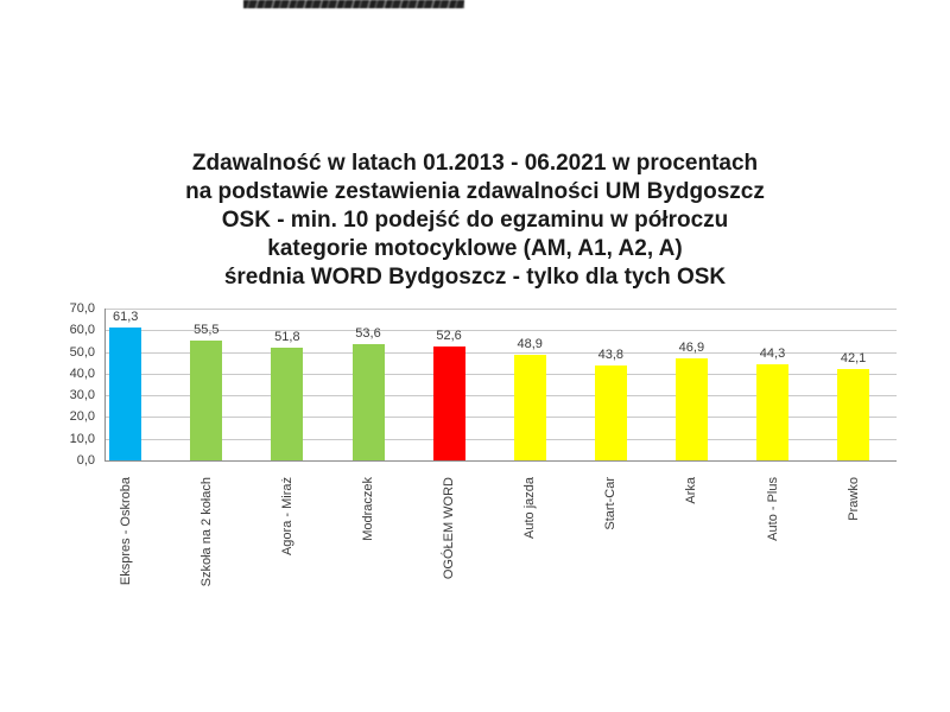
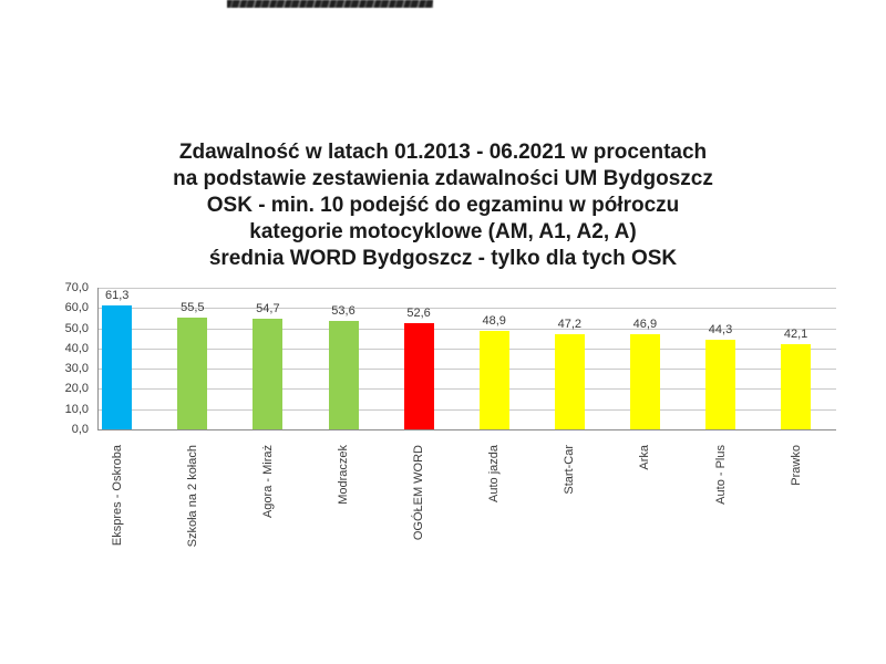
Agora - Miraż: 51,8 -> 54,7
Start-Car: 43,8 -> 47,2
